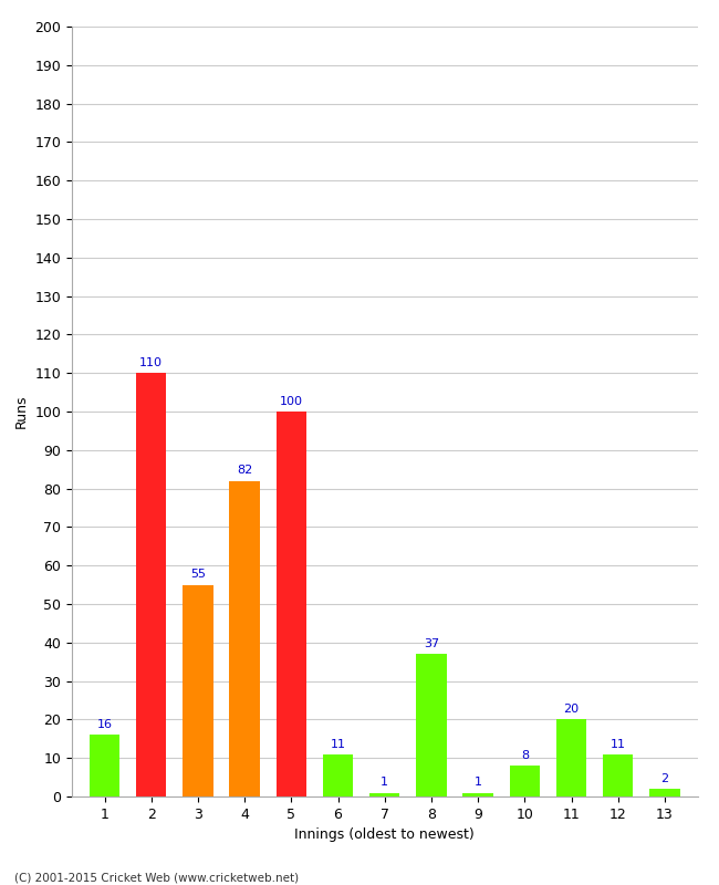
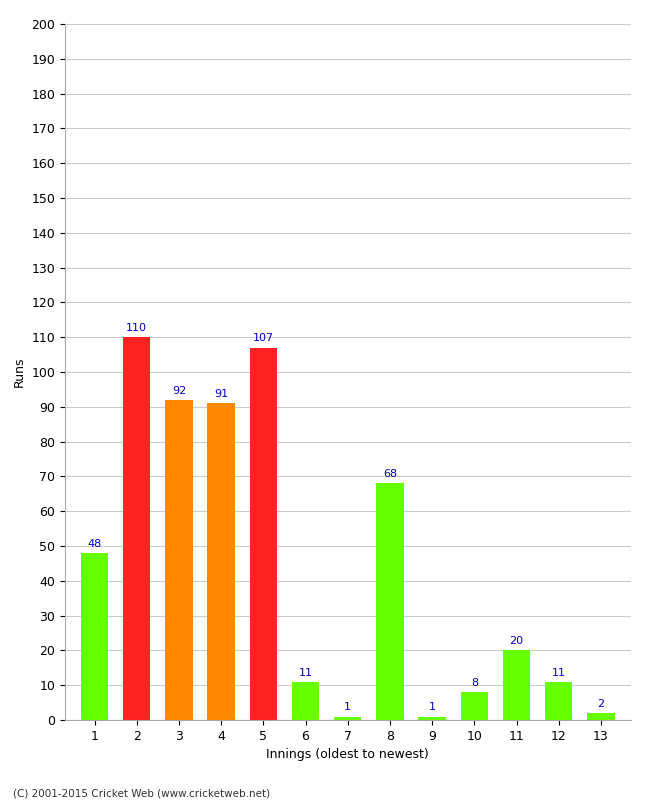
1: 16 -> 48
3: 55 -> 92
4: 82 -> 91
5: 100 -> 107
8: 37 -> 68
